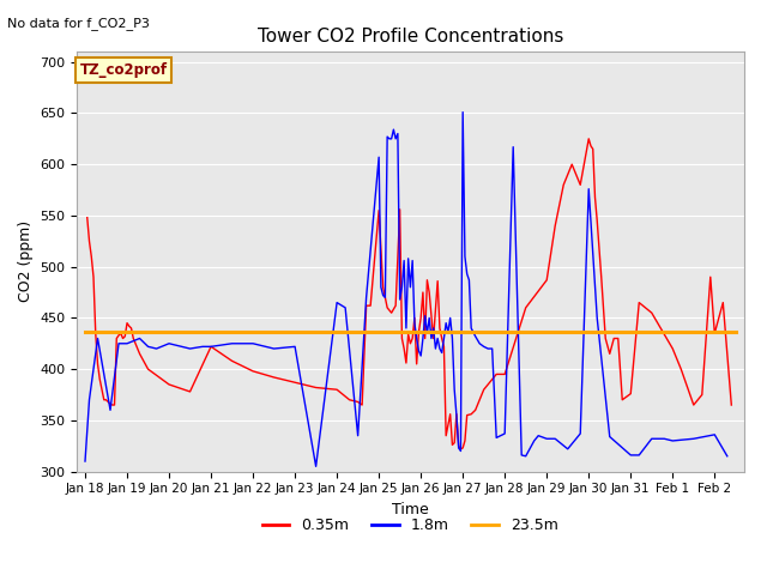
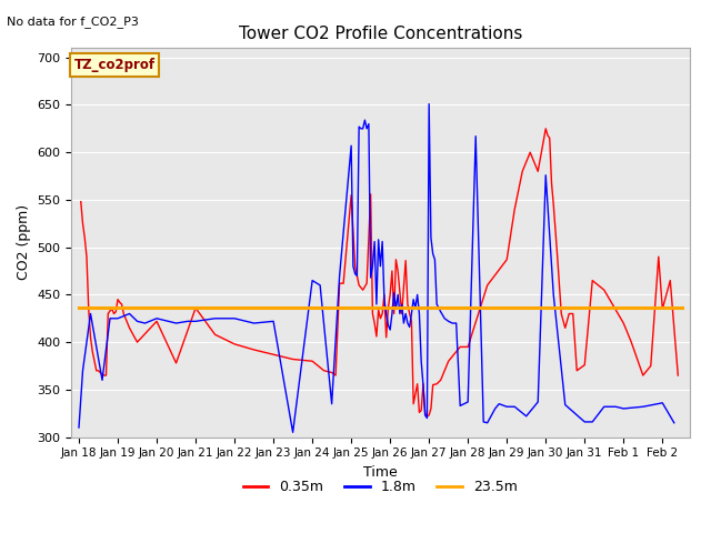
0.35m/Jan 20: 385 -> 422
0.35m/Jan 21: 422 -> 436
